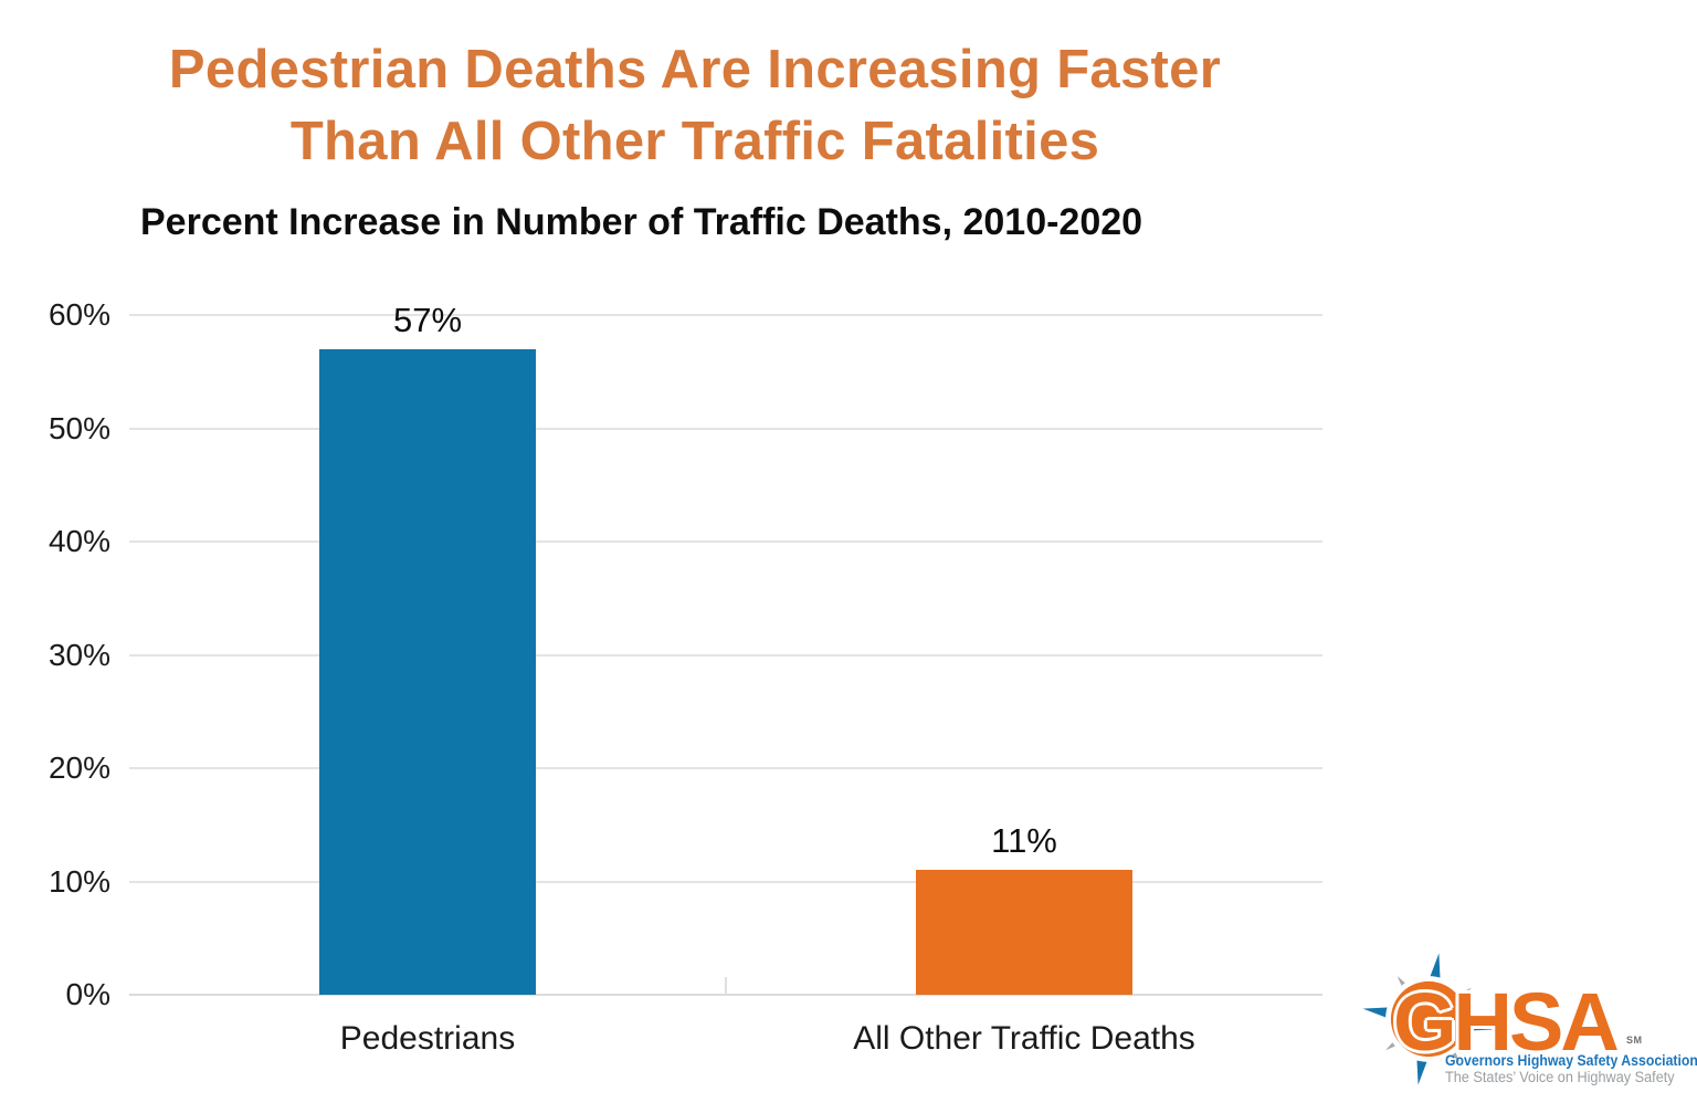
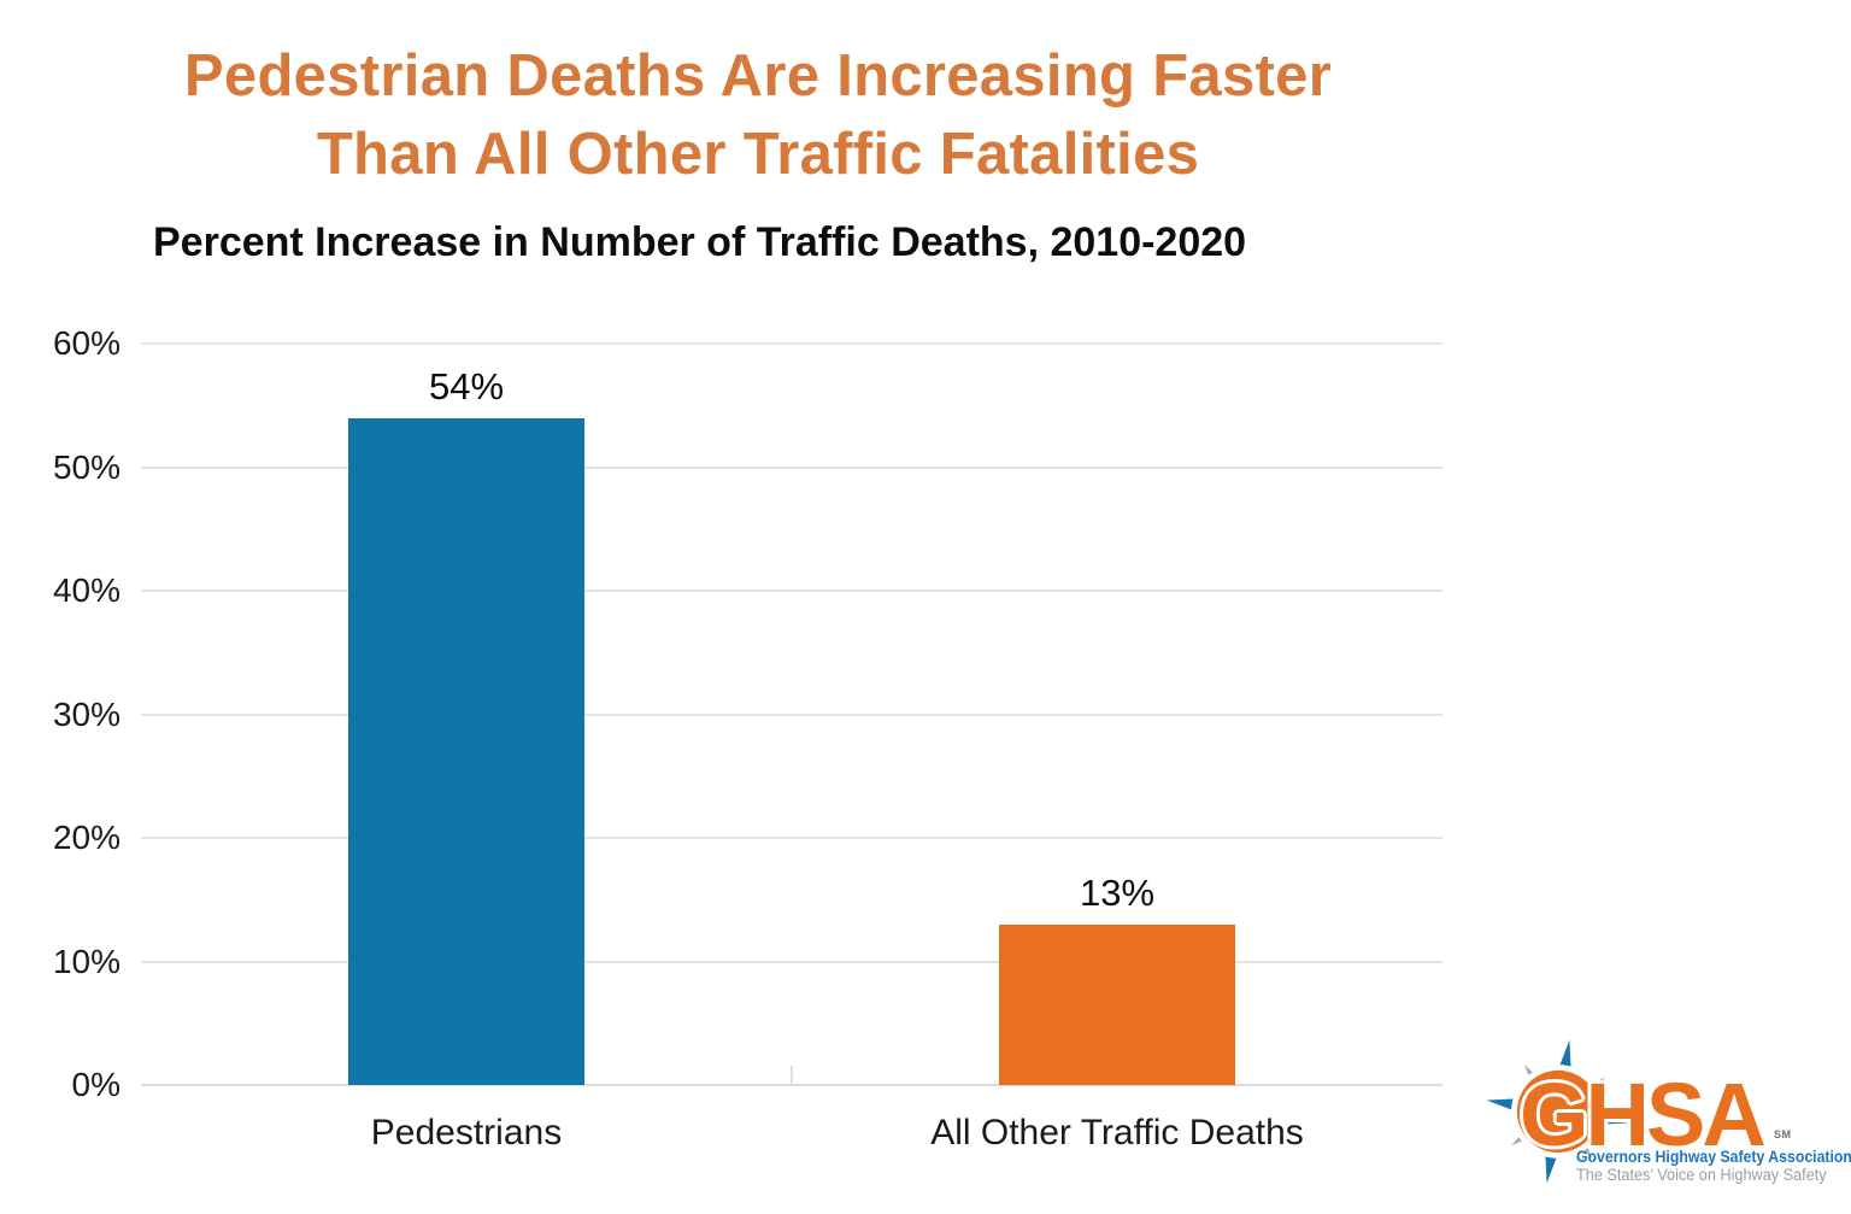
Pedestrians: 57% -> 54%
All Other Traffic Deaths: 11% -> 13%
